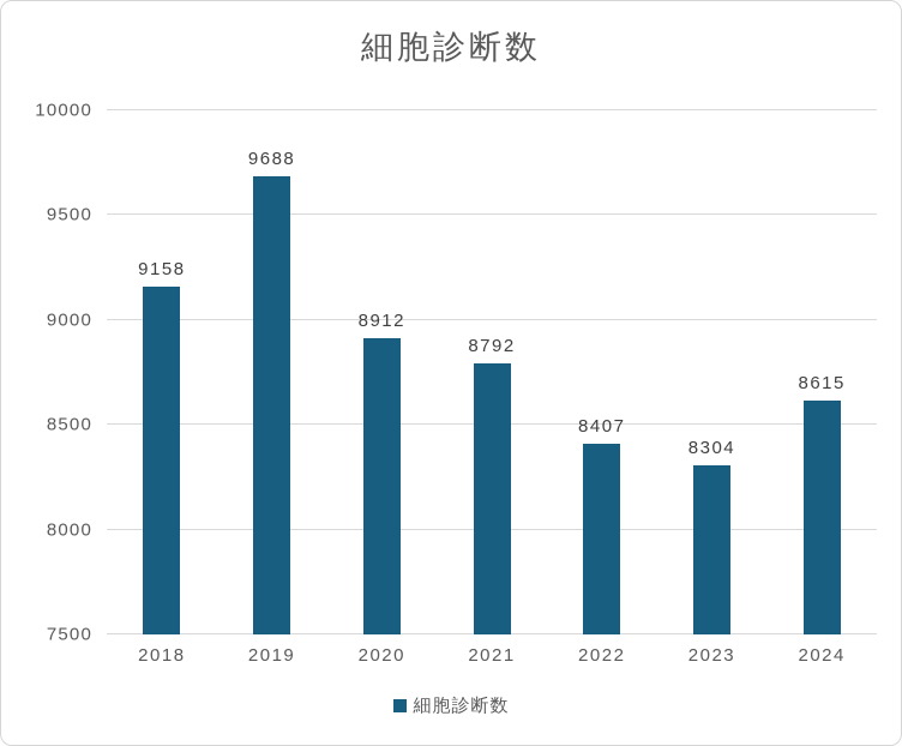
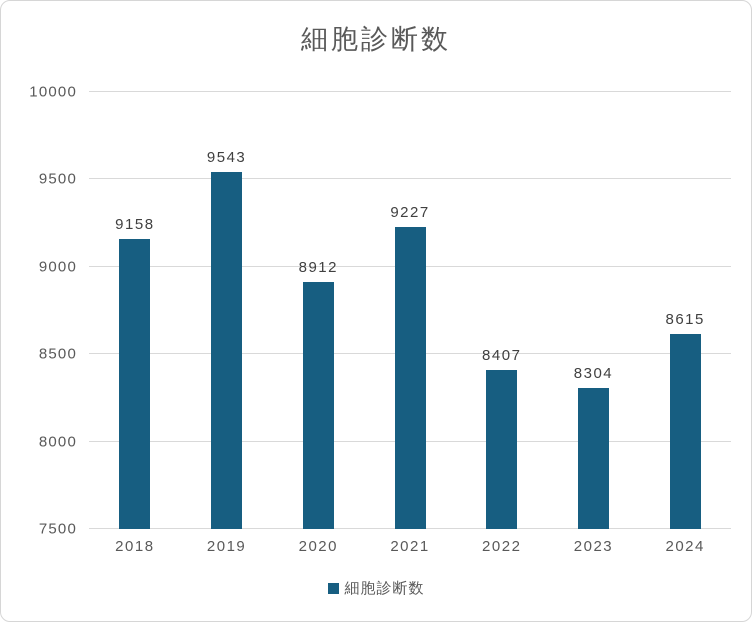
2019: 9688 -> 9543
2021: 8792 -> 9227
